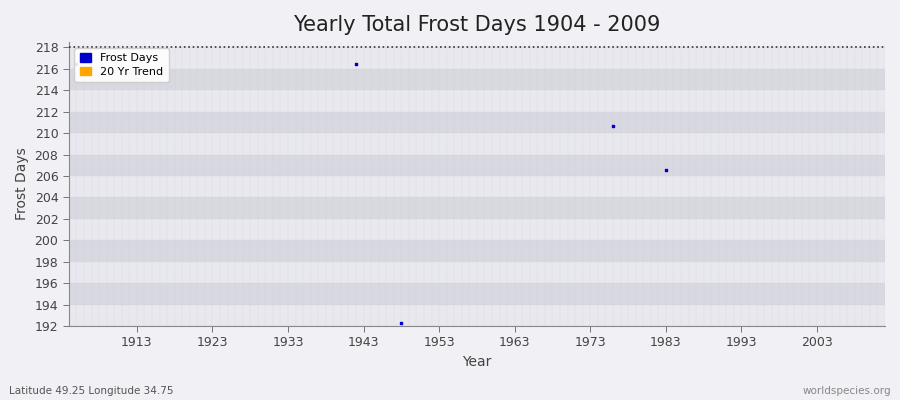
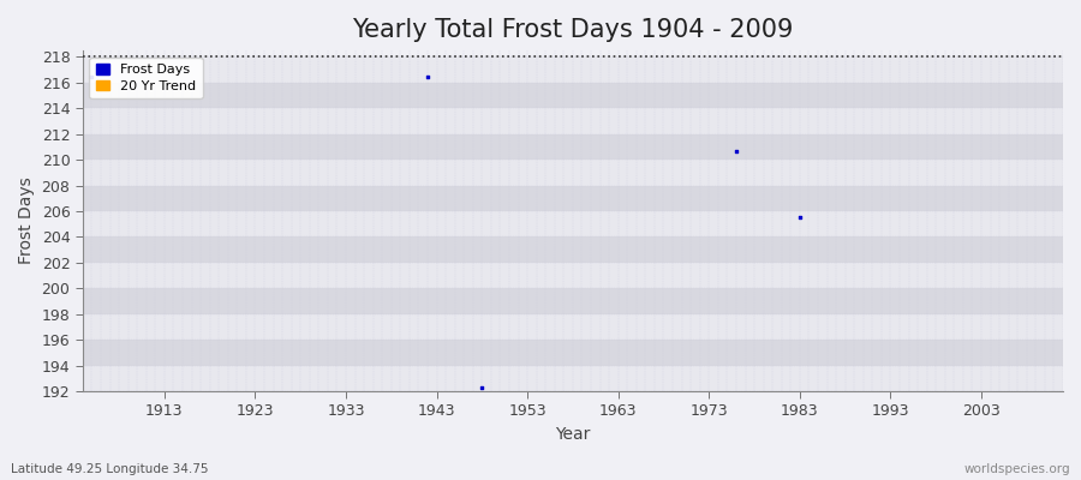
1983: 206.6 -> 205.5
